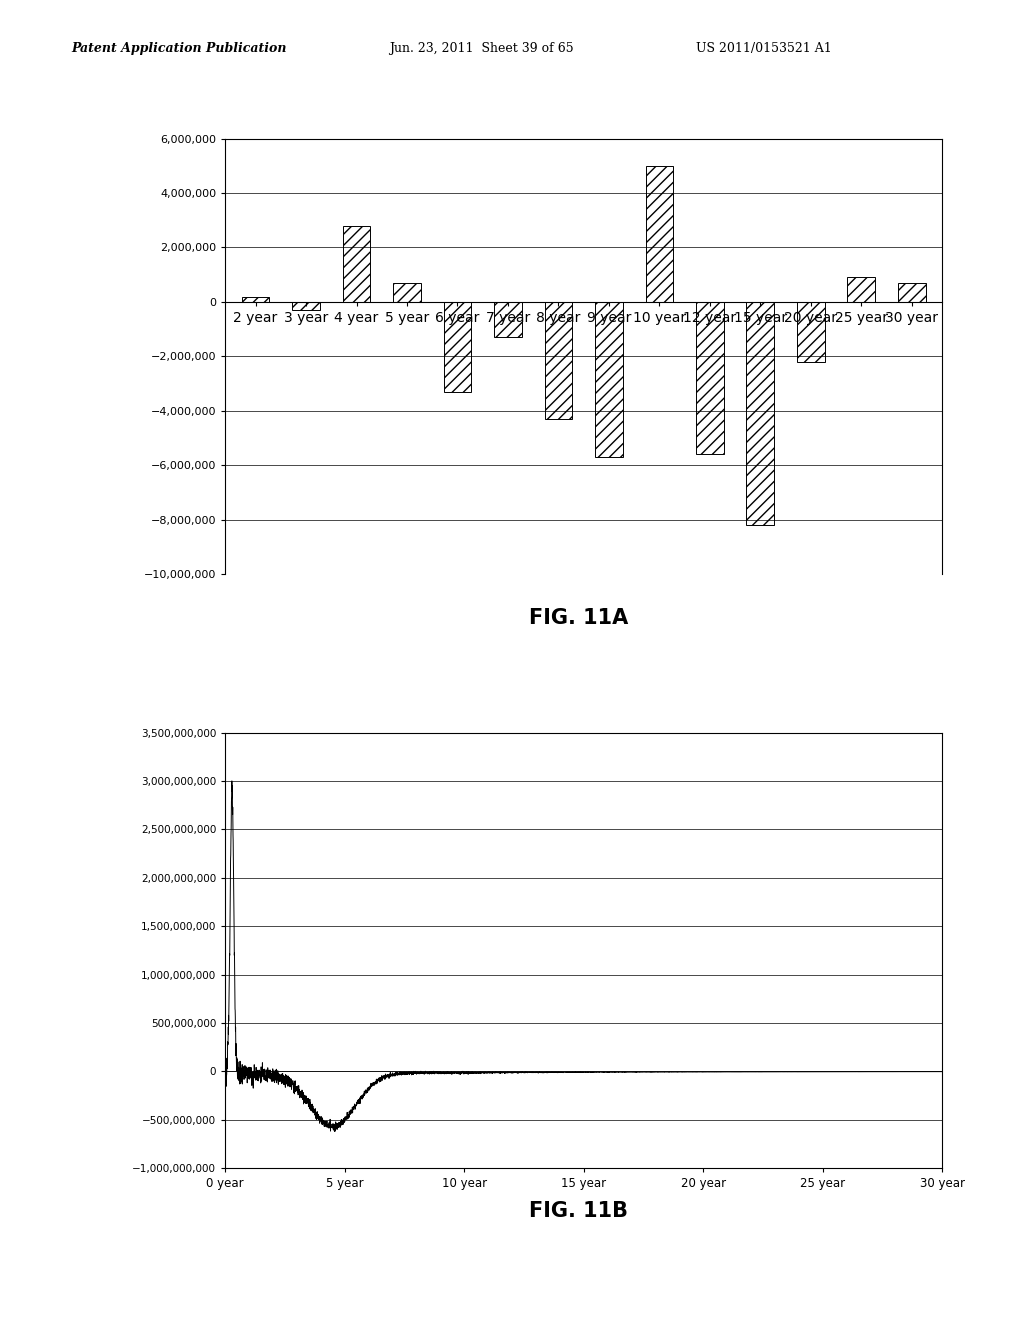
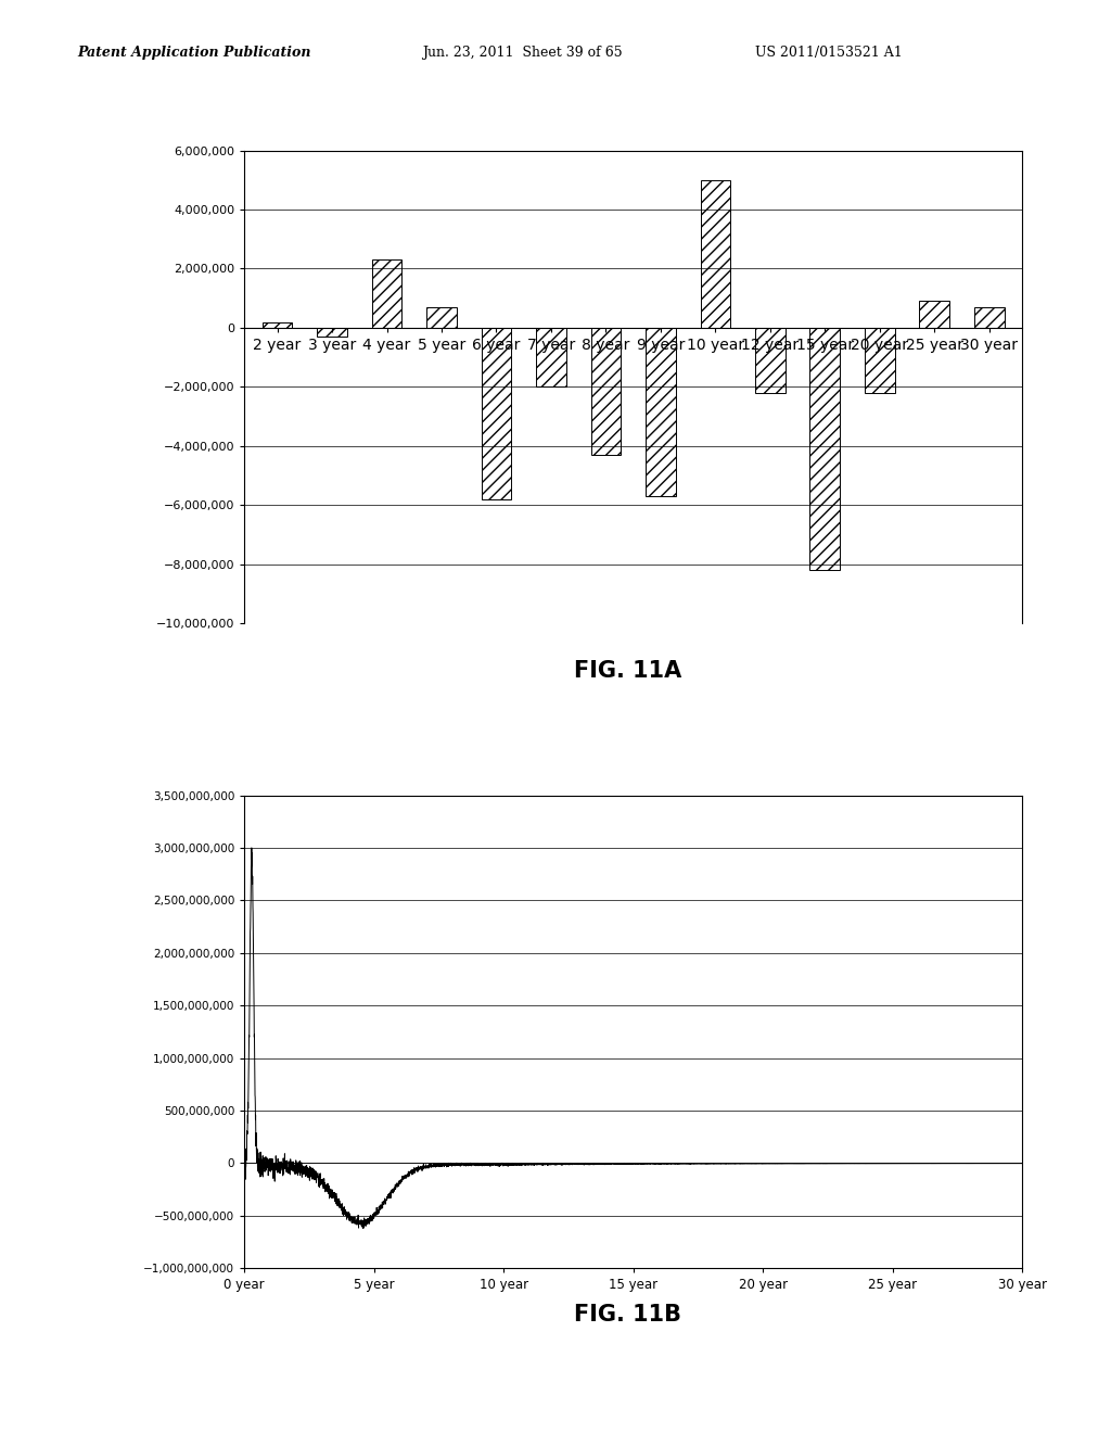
4 year: 2,800,000 -> 2,300,000
6 year: -3,300,000 -> -5,800,000
7 year: -1,300,000 -> -2,000,000
12 year: -5,600,000 -> -2,200,000
